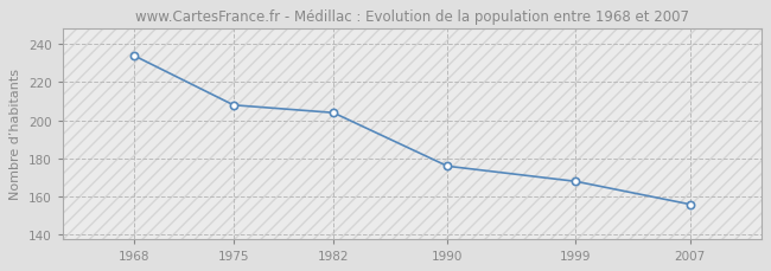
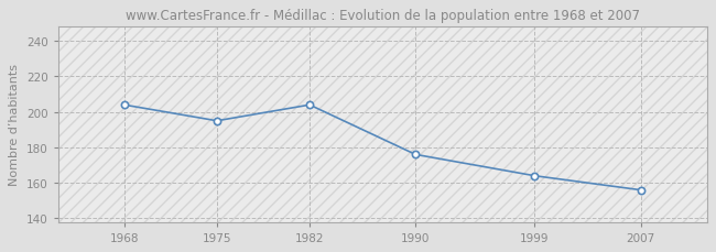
1968: 234 -> 204
1975: 208 -> 195
1999: 168 -> 164
